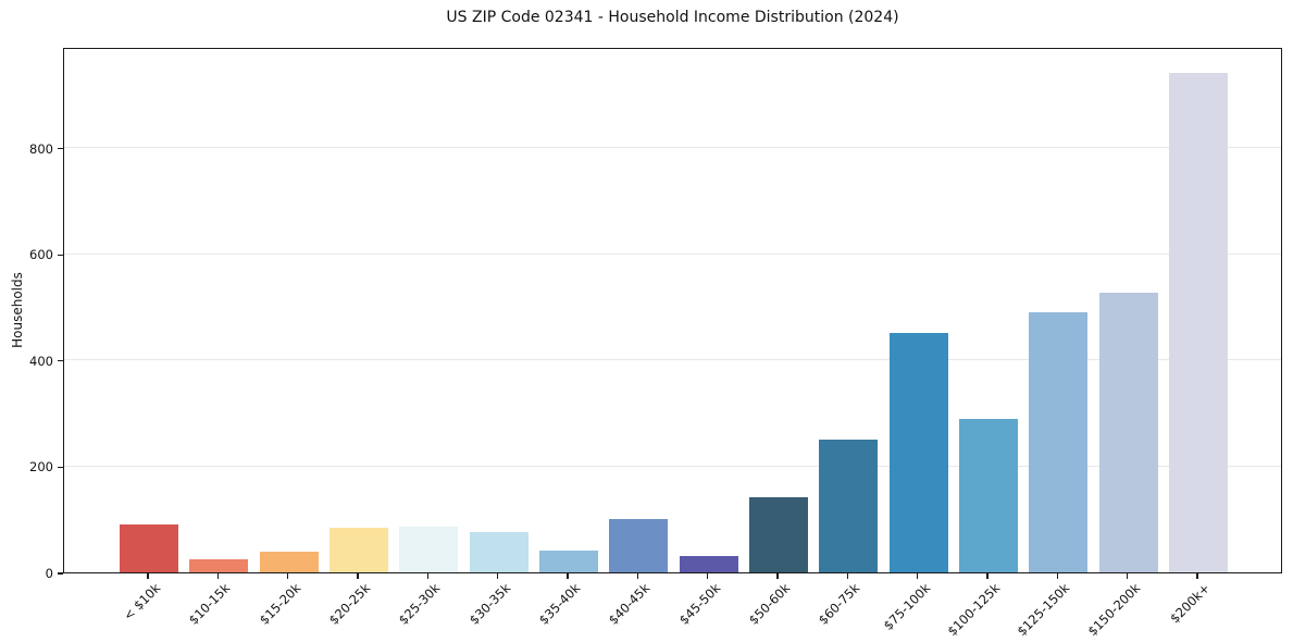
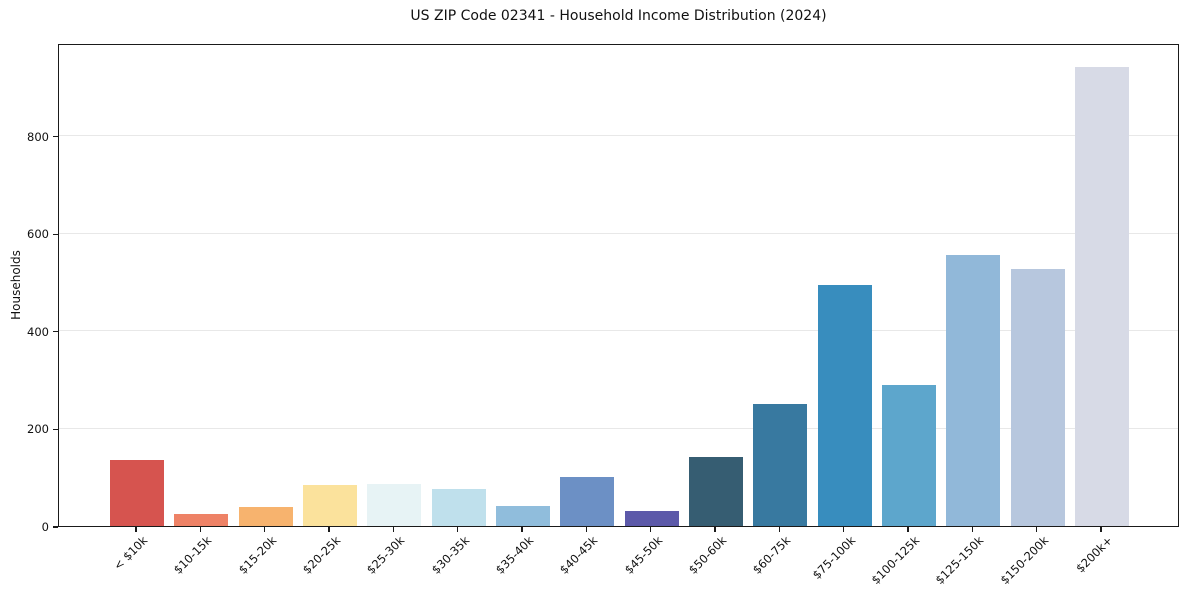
< $10k: 90 -> 140
$75-100k: 450 -> 490
$125-150k: 490 -> 560
